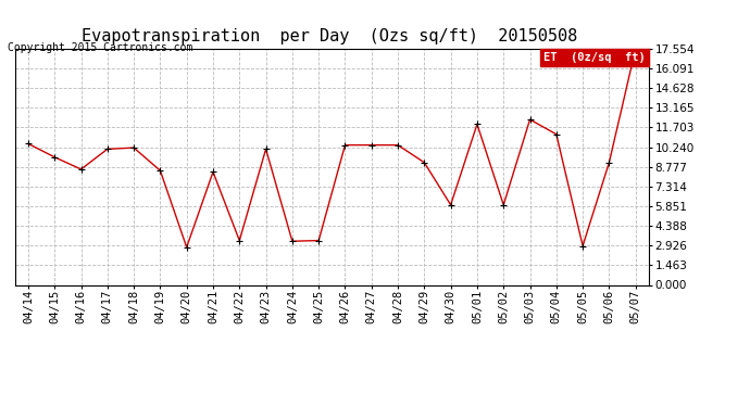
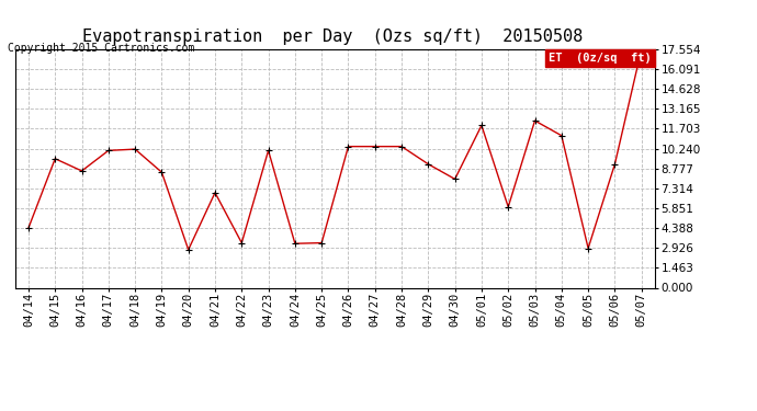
04/14: 10.5 -> 4.4
04/21: 8.4 -> 7.0
04/30: 6.0 -> 8.0
